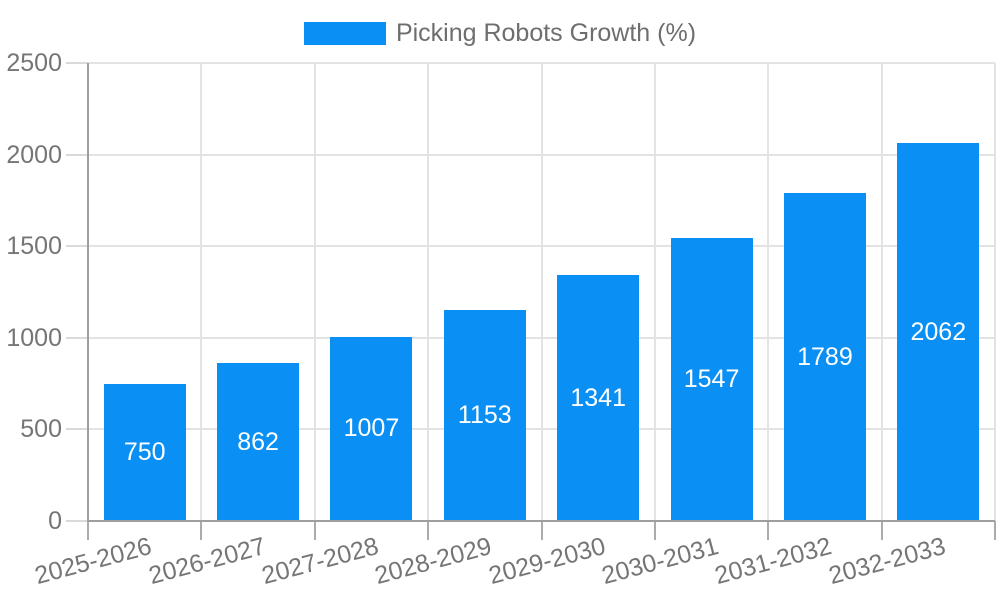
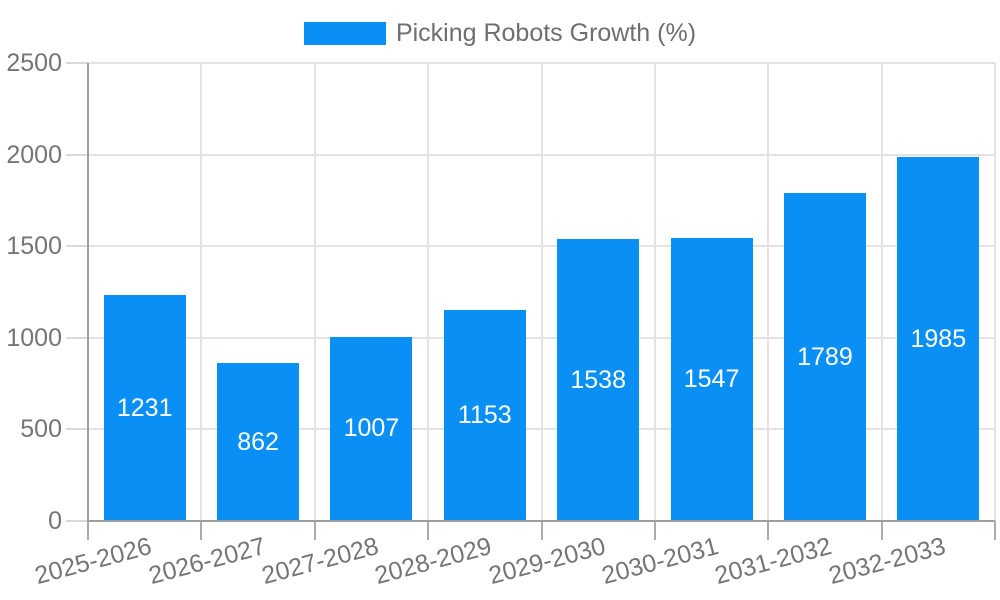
2025-2026: 750 -> 1231
2029-2030: 1341 -> 1538
2032-2033: 2062 -> 1985
